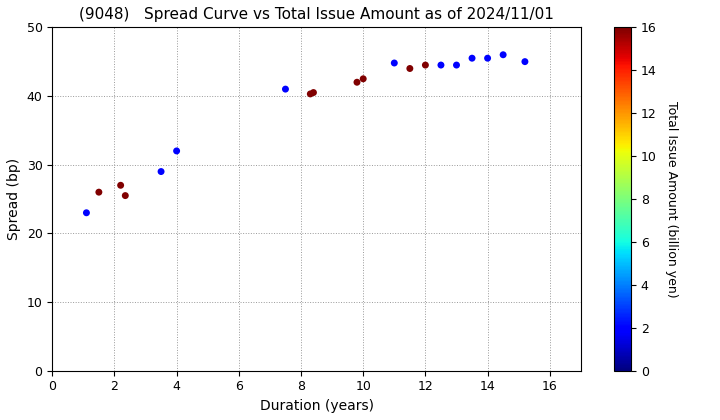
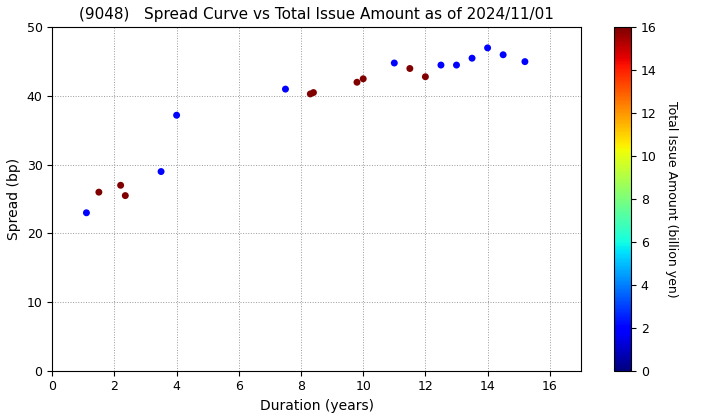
4: 32.0 -> 37.2
12: 44.5 -> 42.8
14: 45.5 -> 47.0
